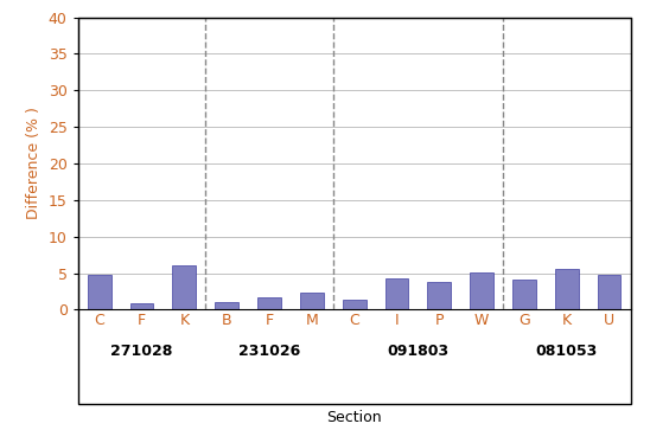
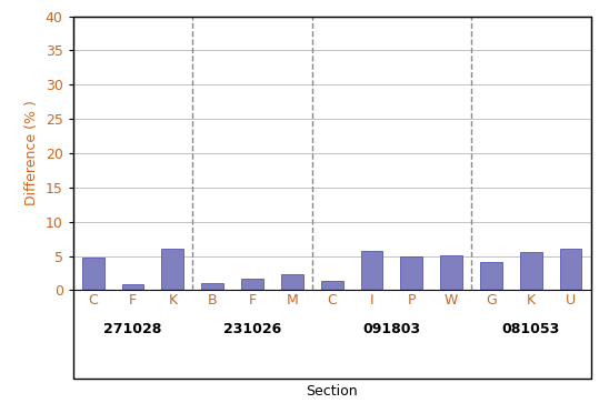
I: 4.3 -> 5.8
P: 3.8 -> 5.0
U: 4.7 -> 6.0
